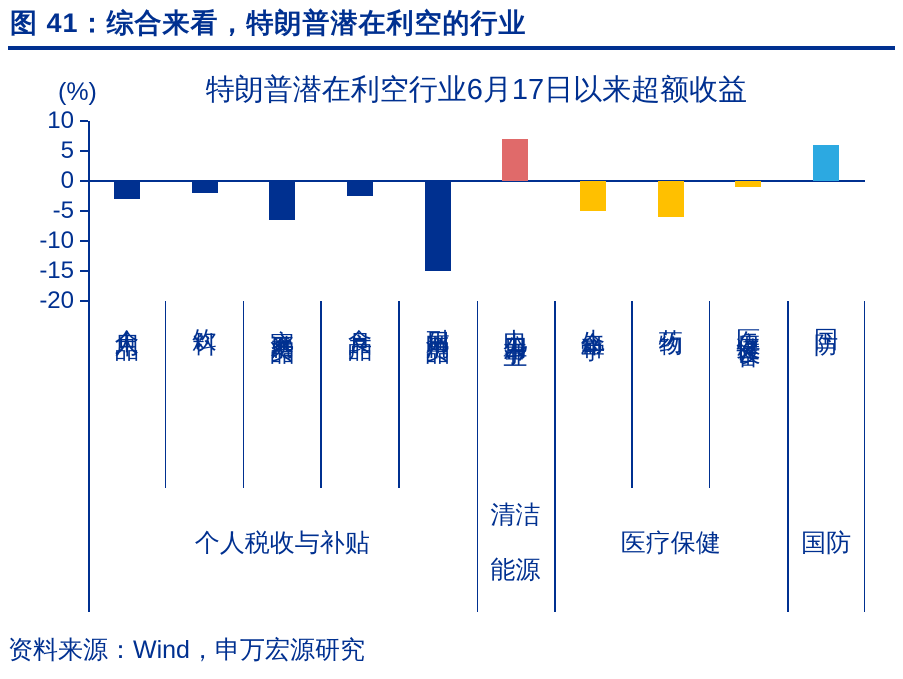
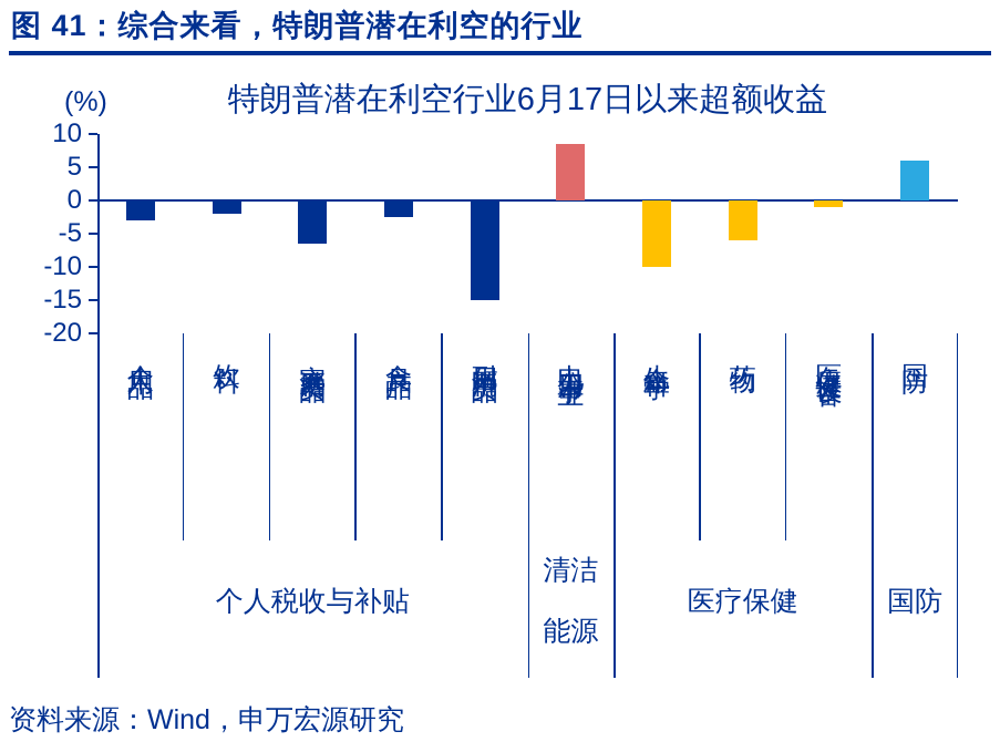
电力公用事业: 7 -> 8
生命科学: -5 -> -10
